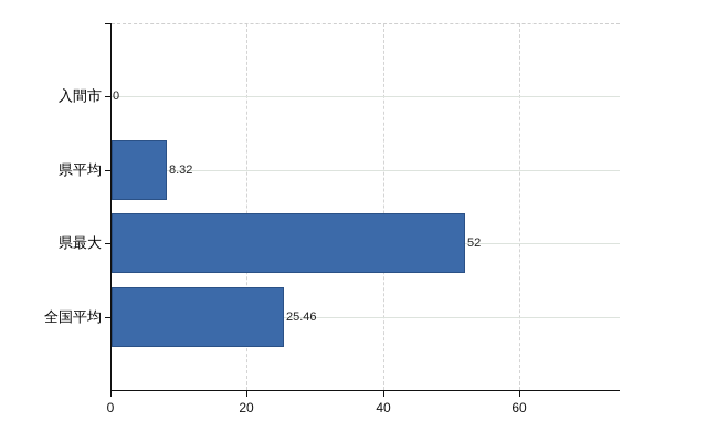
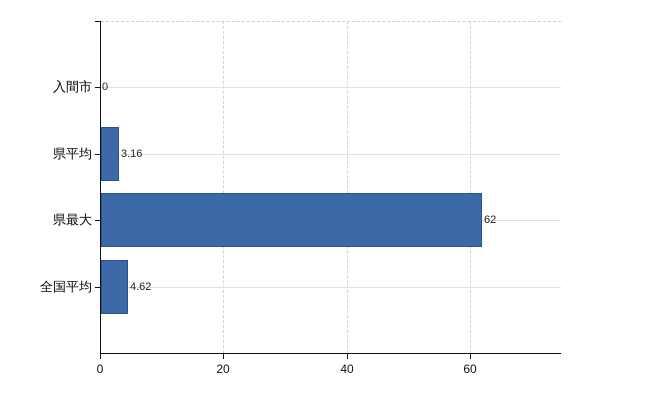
県平均: 8.32 -> 3.16
県最大: 52 -> 62
全国平均: 25.46 -> 4.62
